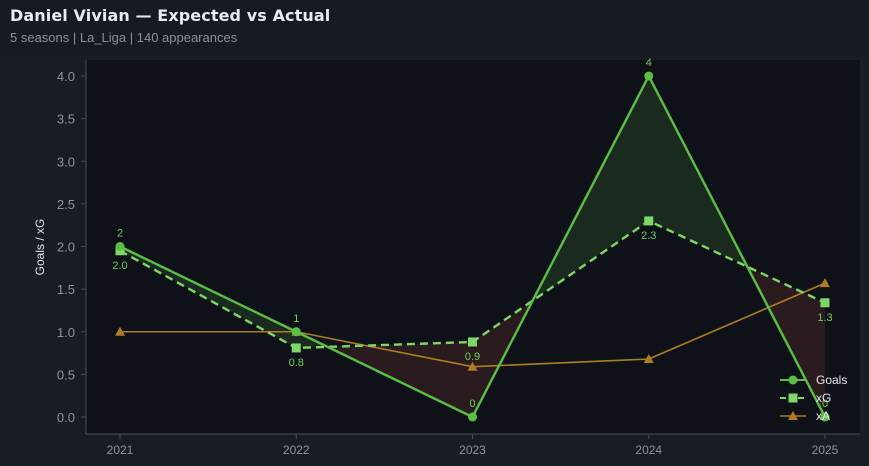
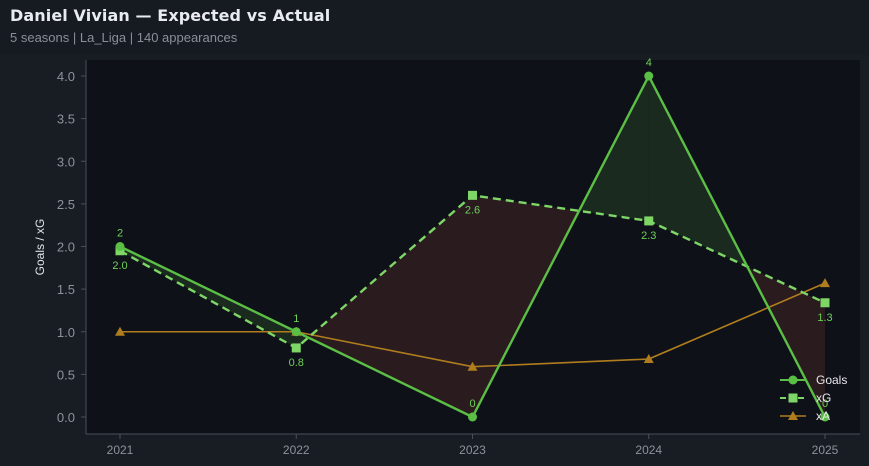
xG/2023: 0.9 -> 2.6
